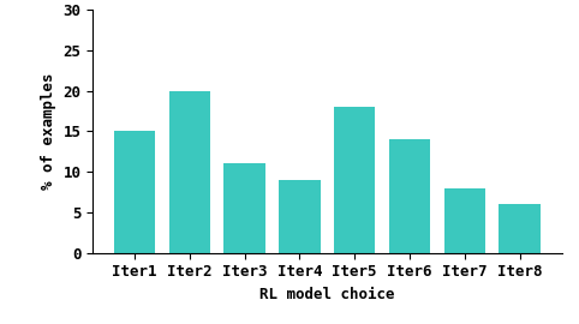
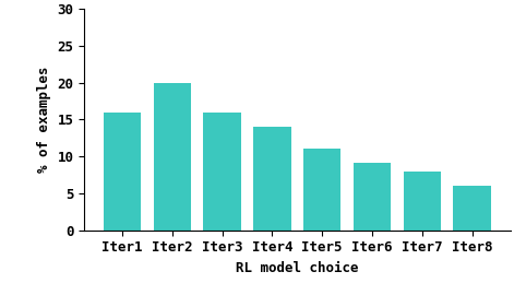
Iter1: 15.0 -> 16.0
Iter3: 11.0 -> 16.0
Iter4: 9.0 -> 14.0
Iter5: 18.0 -> 11.0
Iter6: 14.0 -> 9.2
